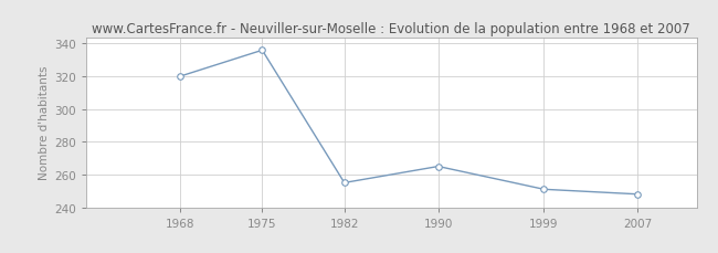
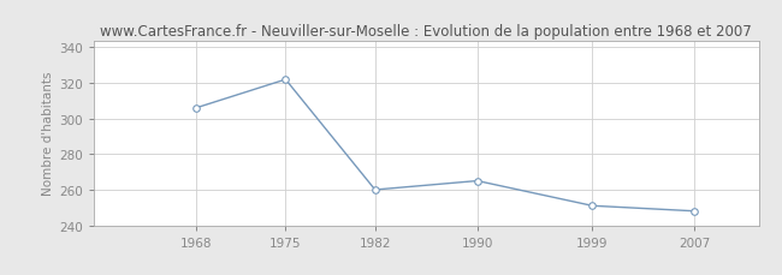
1968: 320 -> 306
1975: 336 -> 322
1982: 255 -> 260
